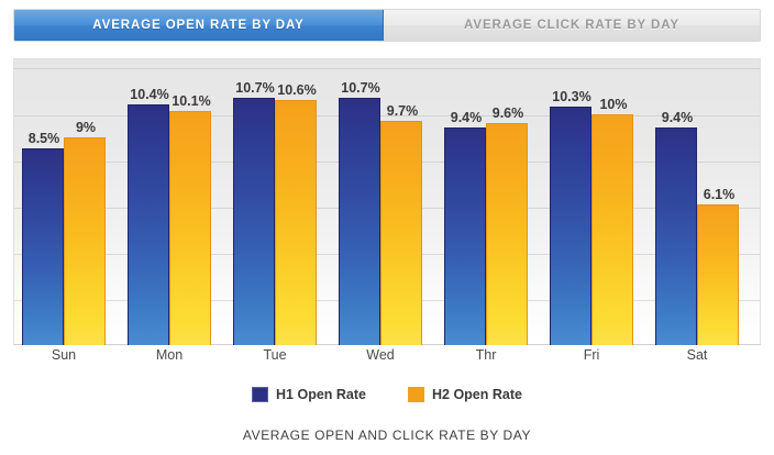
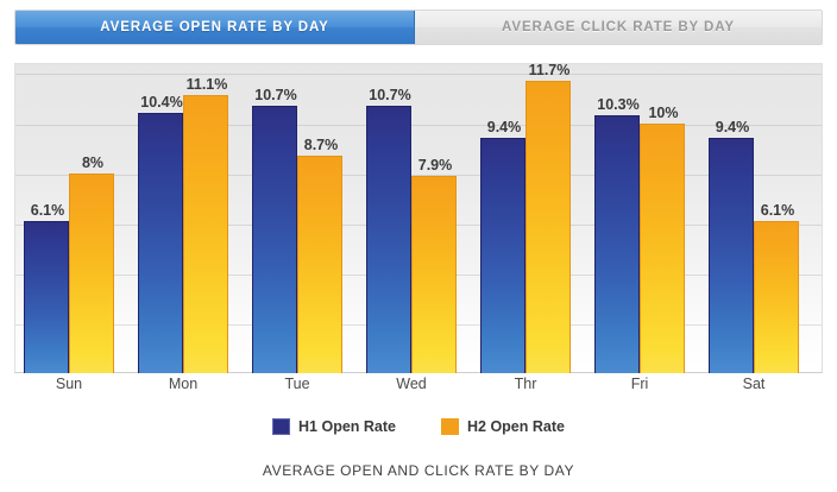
H1 Open Rate/Sun: 8.5% -> 6.1%
H2 Open Rate/Sun: 9% -> 8%
H2 Open Rate/Mon: 10.1% -> 11.1%
H2 Open Rate/Tue: 10.6% -> 8.7%
H2 Open Rate/Wed: 9.7% -> 7.9%
H2 Open Rate/Thr: 9.6% -> 11.7%
